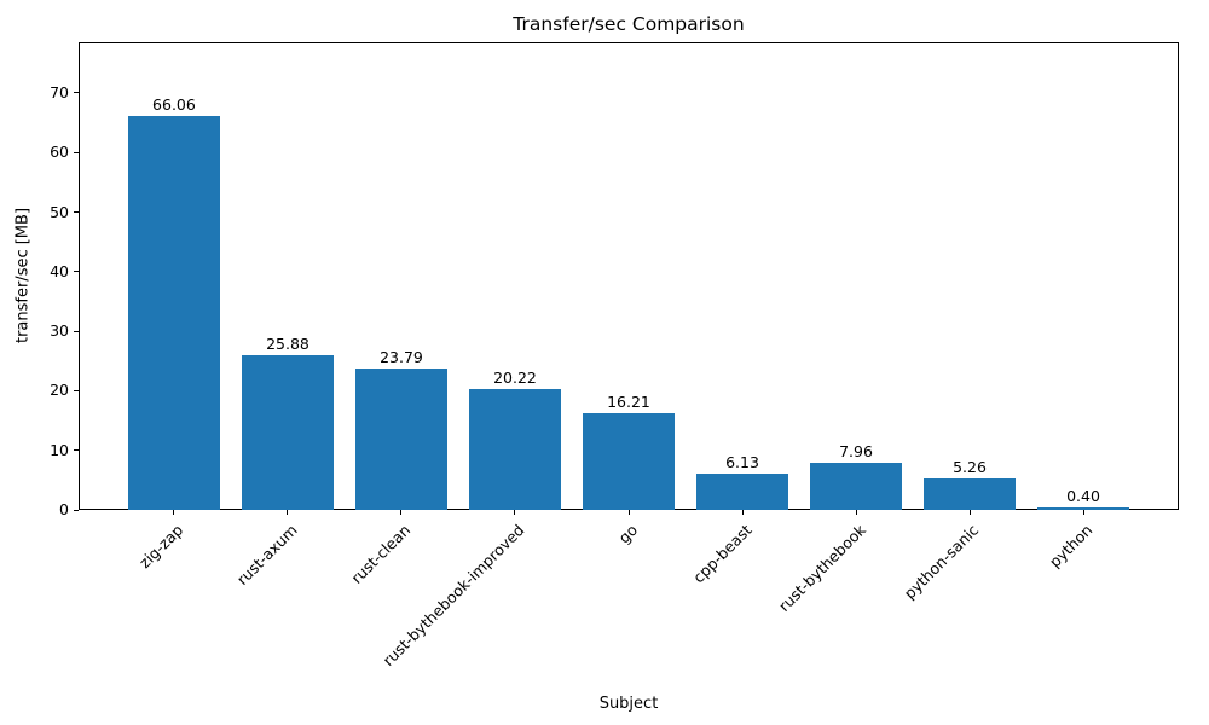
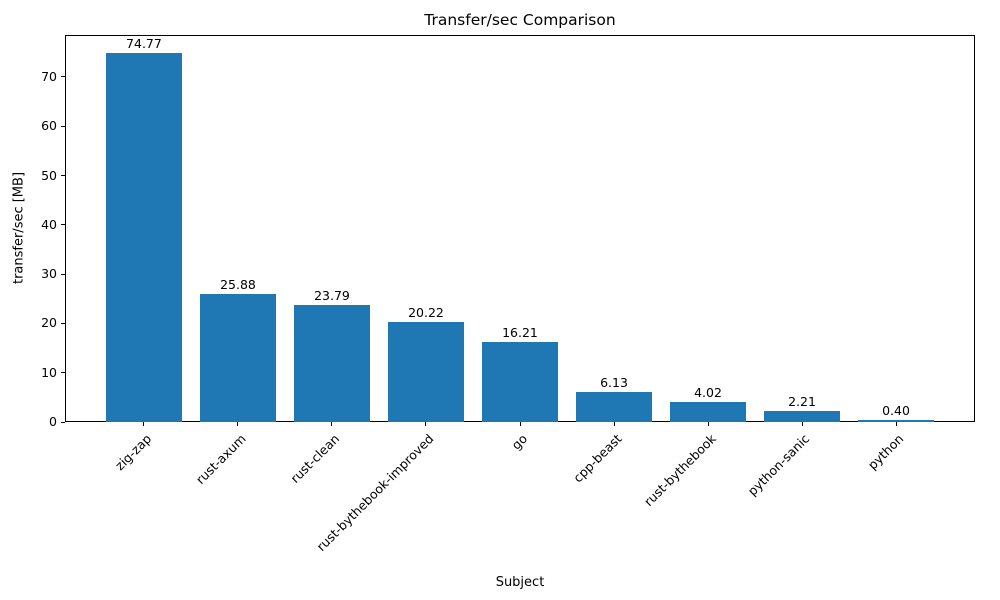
zig-zap: 66.06 -> 74.77
rust-bythebook: 7.96 -> 4.02
python-sanic: 5.26 -> 2.21
